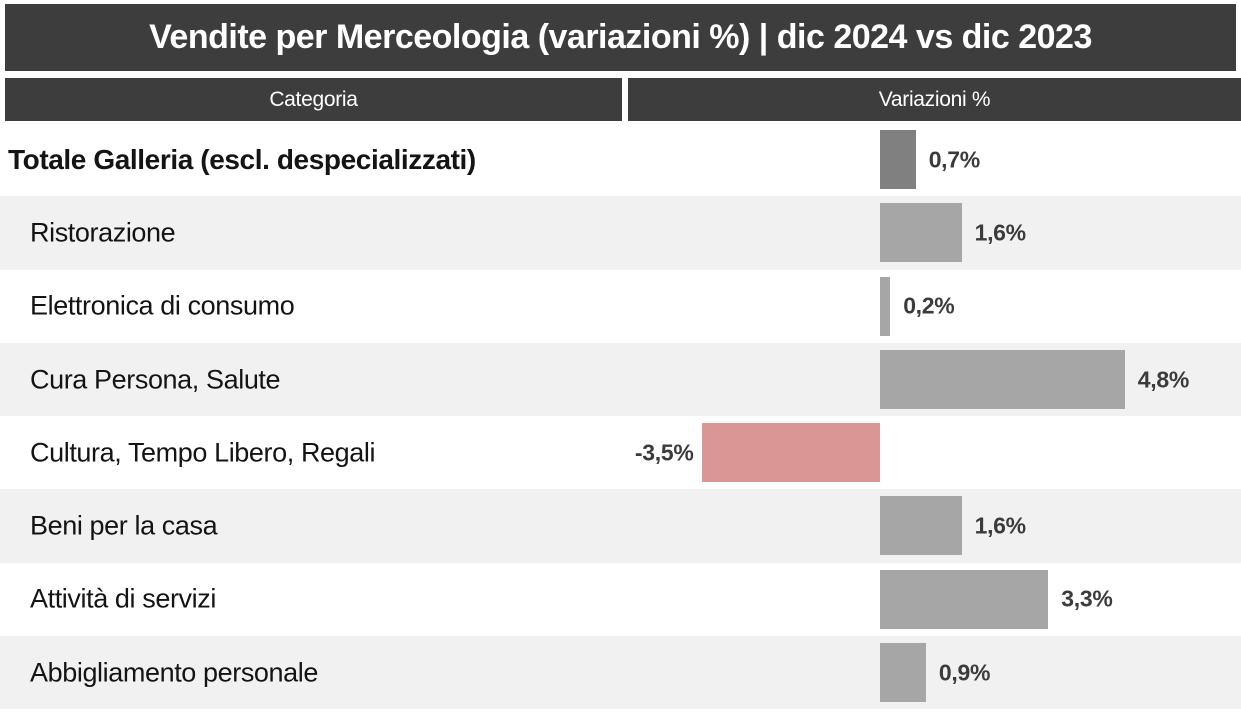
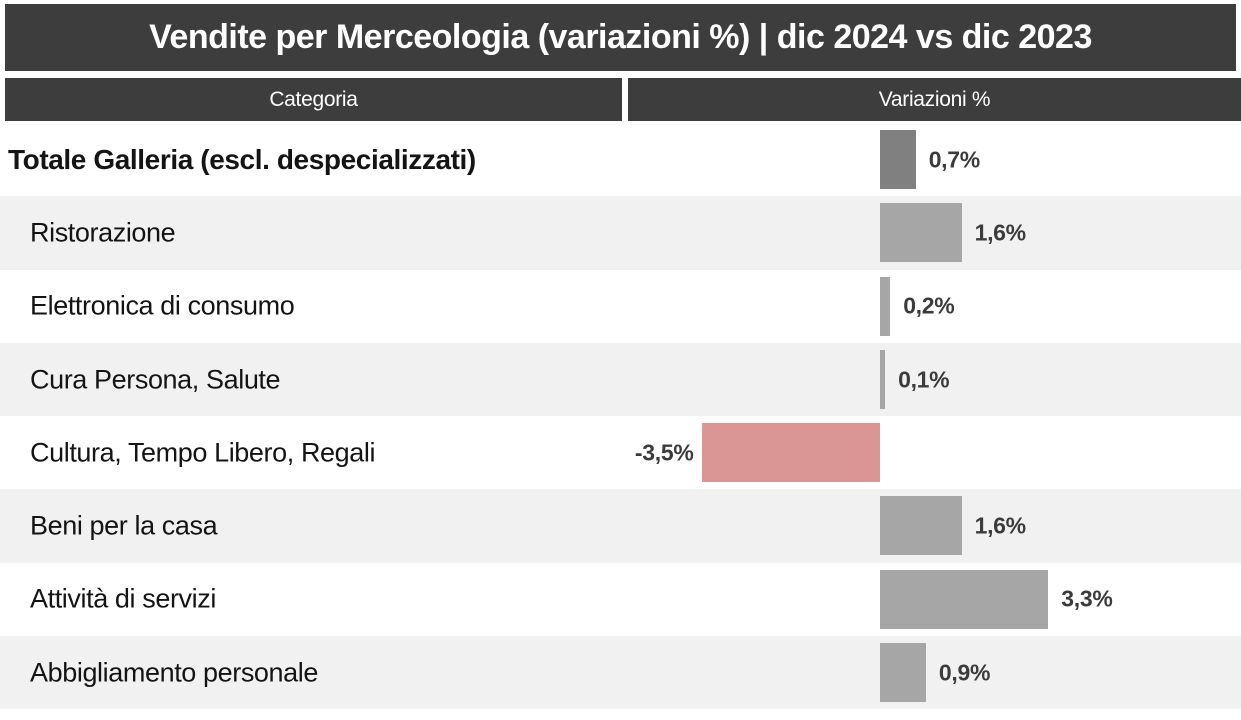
Cura Persona, Salute: 4,8% -> 0,1%
